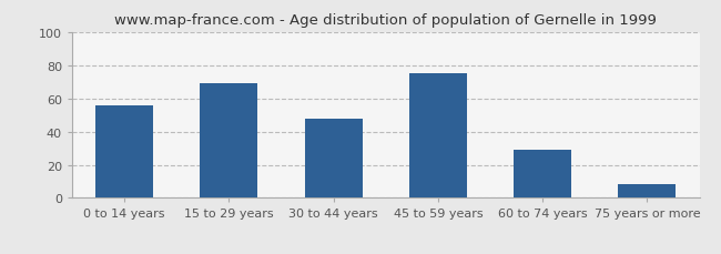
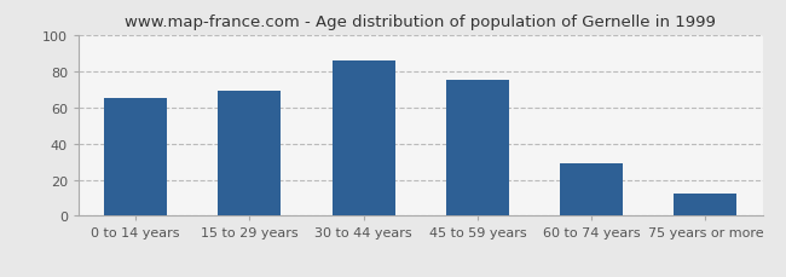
0 to 14 years: 56 -> 65
30 to 44 years: 48 -> 86
75 years or more: 8 -> 12
